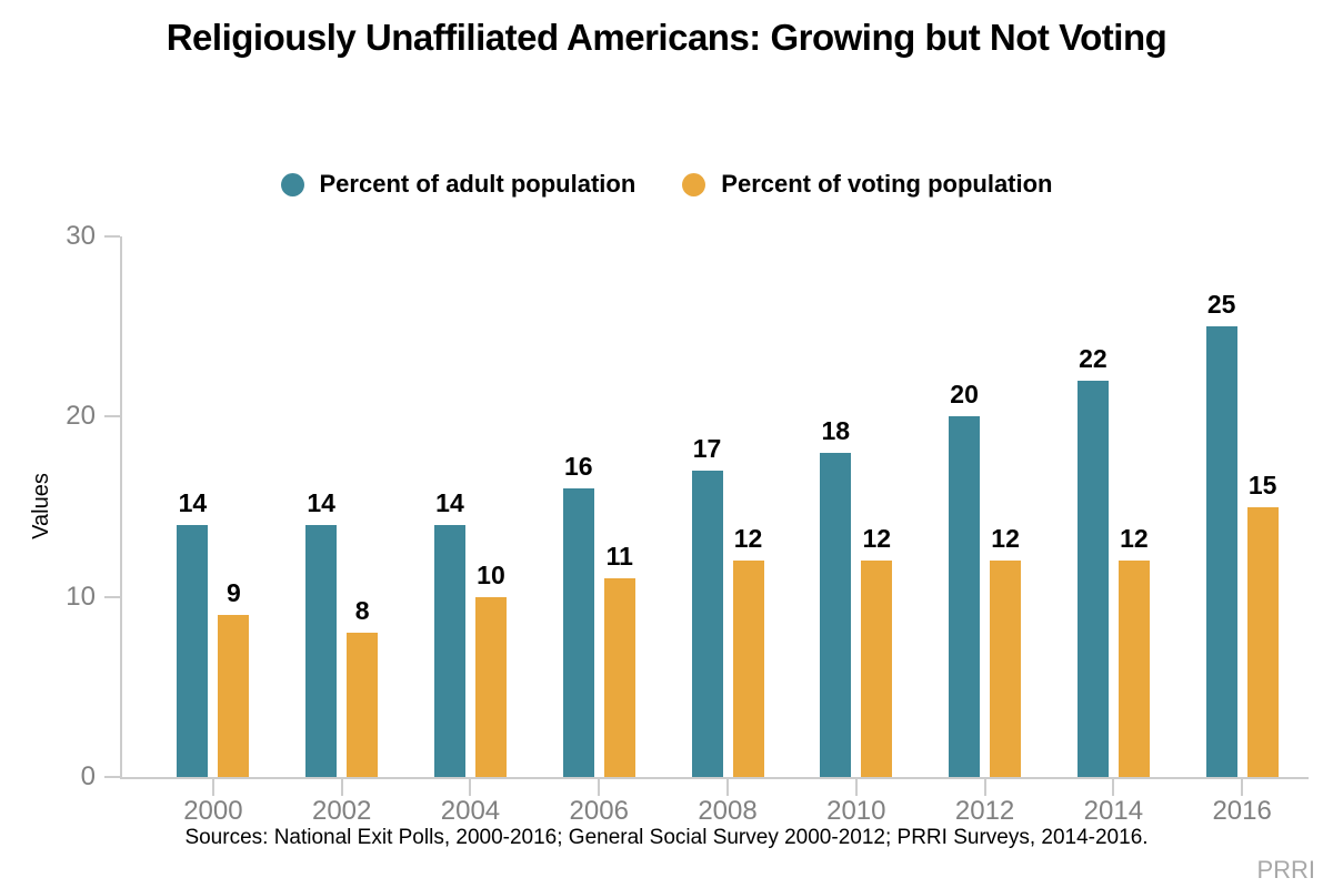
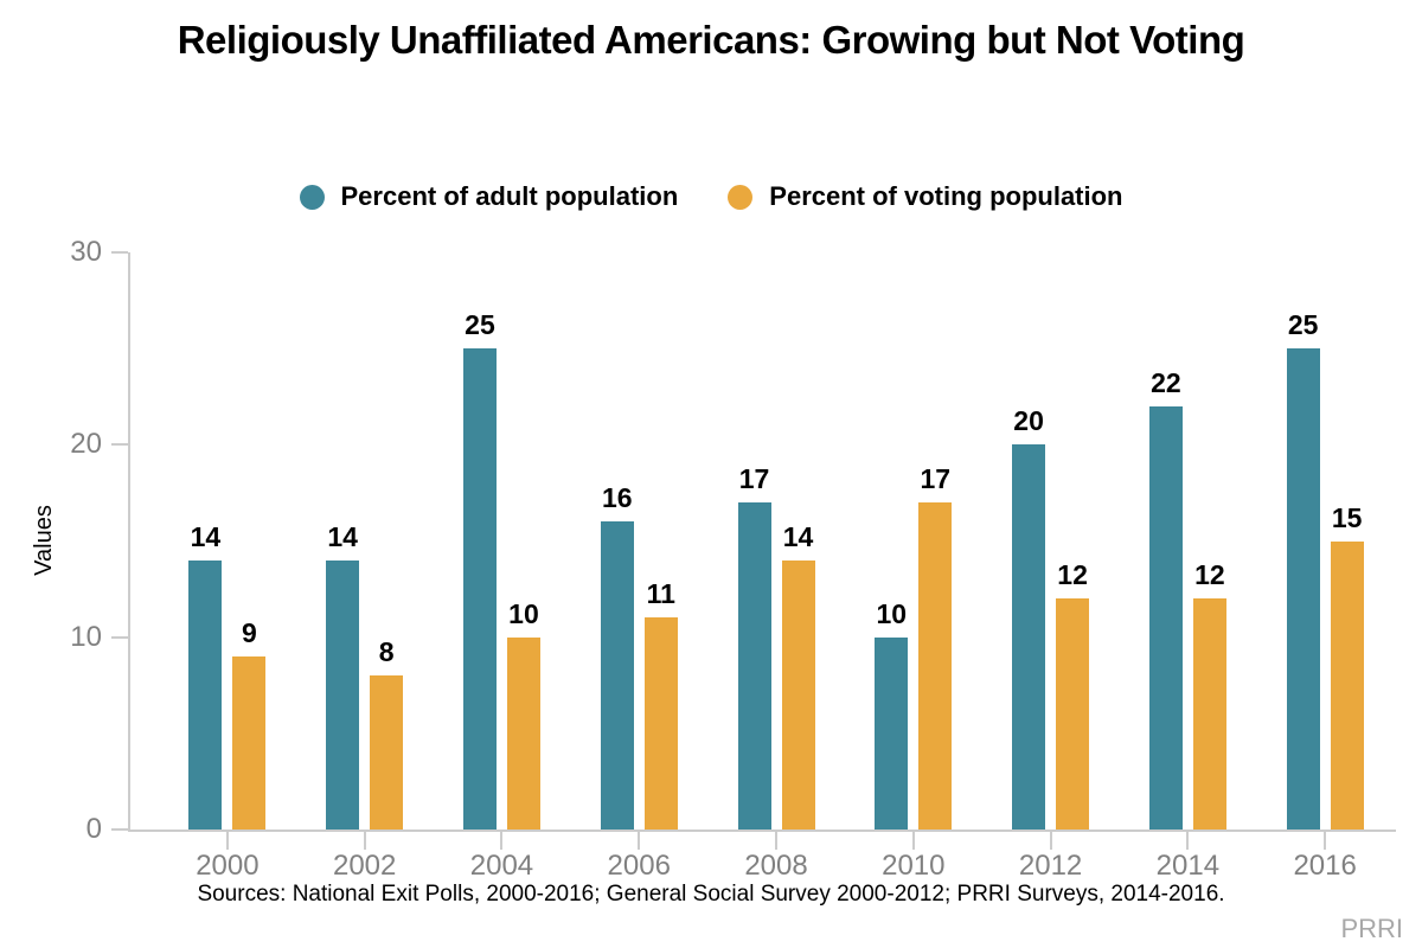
Percent of adult population/2004: 14 -> 25
Percent of voting population/2008: 12 -> 14
Percent of adult population/2010: 18 -> 10
Percent of voting population/2010: 12 -> 17
